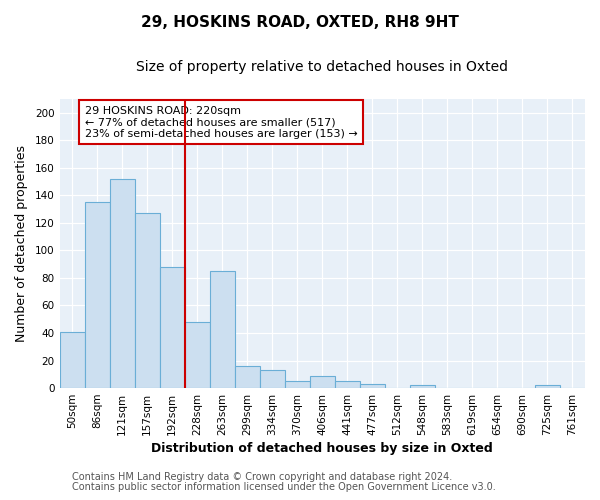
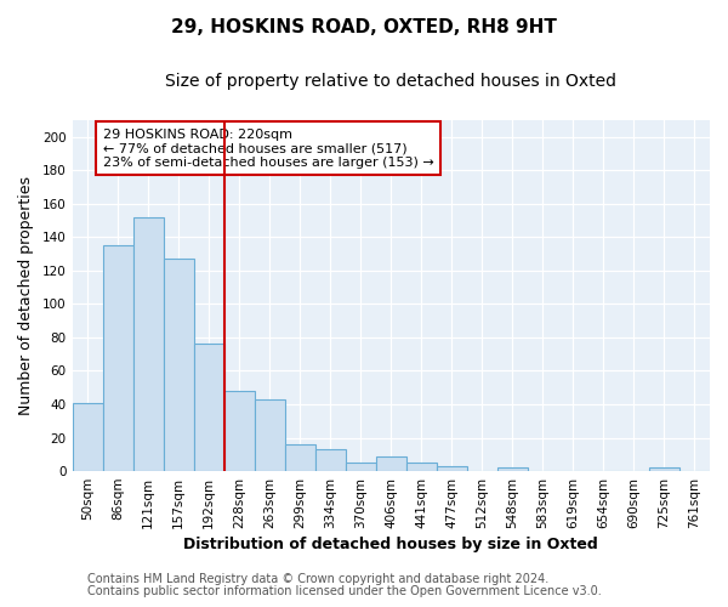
192sqm: 88 -> 76
263sqm: 85 -> 43
